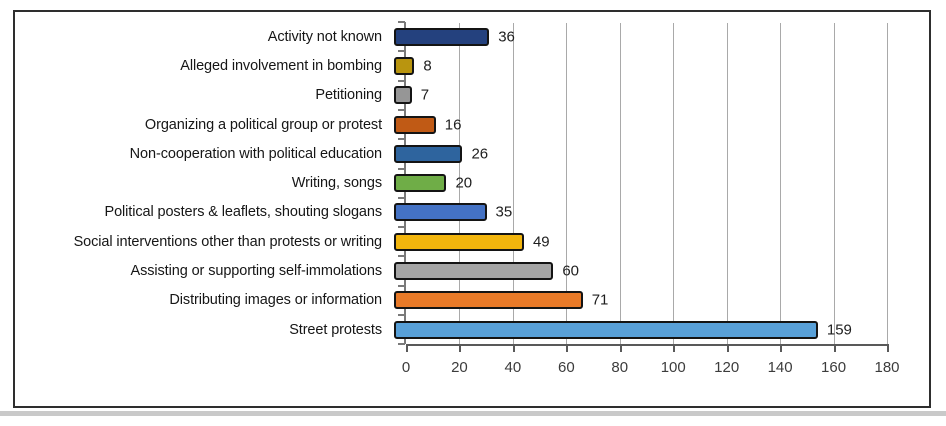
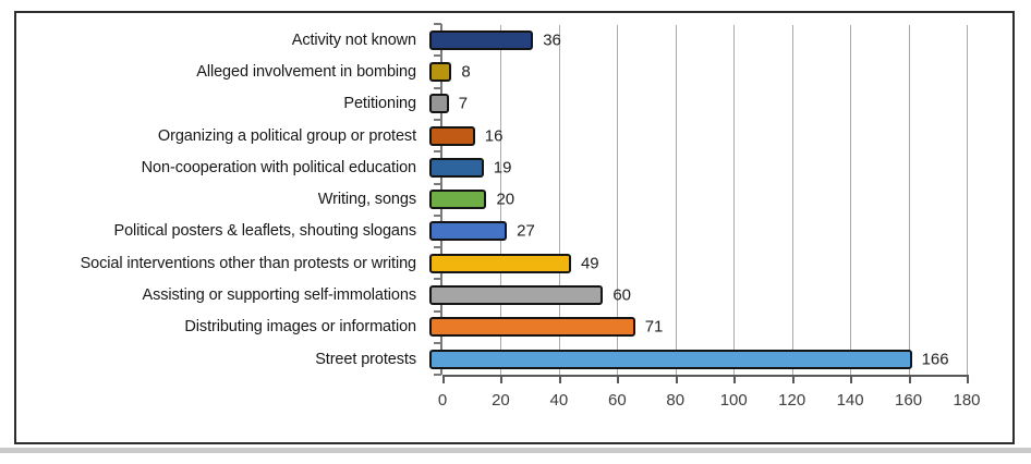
Non-cooperation with political education: 26 -> 19
Political posters & leaflets, shouting slogans: 35 -> 27
Street protests: 159 -> 166
